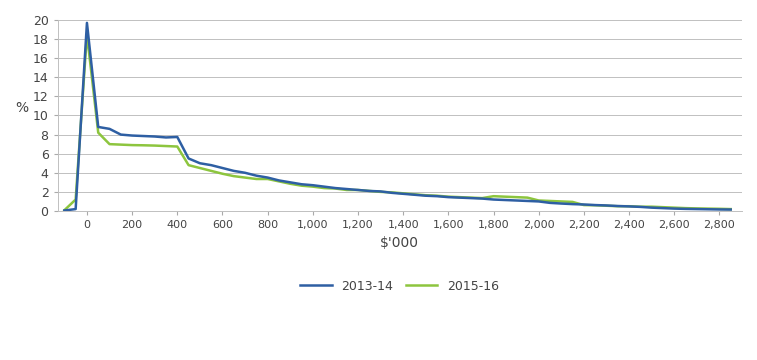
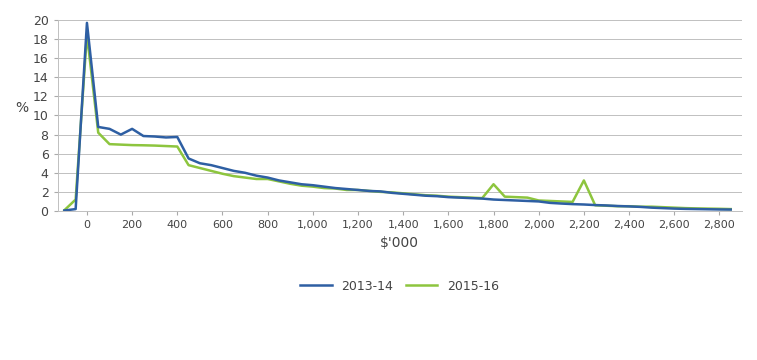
2013-14/200: 7.9 -> 8.6
2015-16/1,800: 1.6 -> 2.8
2015-16/2,200: 0.6 -> 3.2
